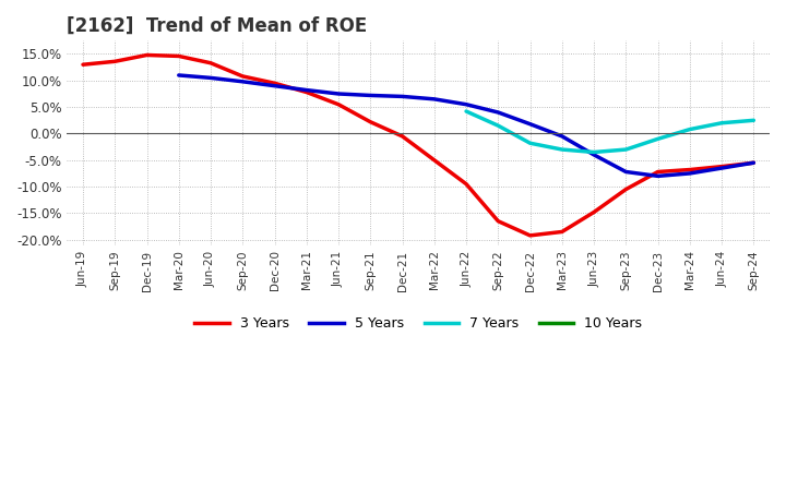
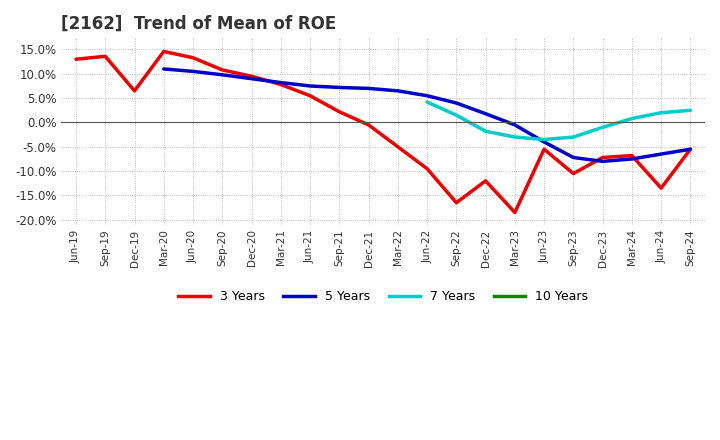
3 Years/Dec-19: 14.8% -> 6.5%
3 Years/Dec-22: -19.2% -> -12.0%
3 Years/Jun-23: -14.8% -> -5.5%
3 Years/Jun-24: -6.2% -> -13.5%
